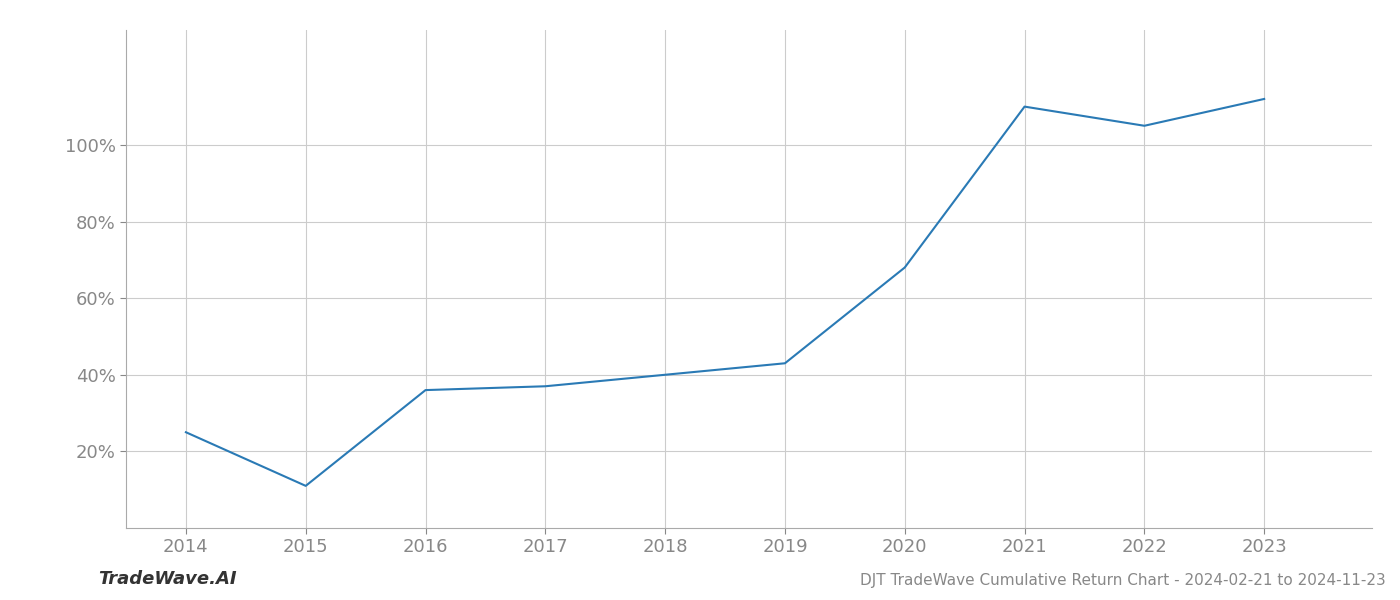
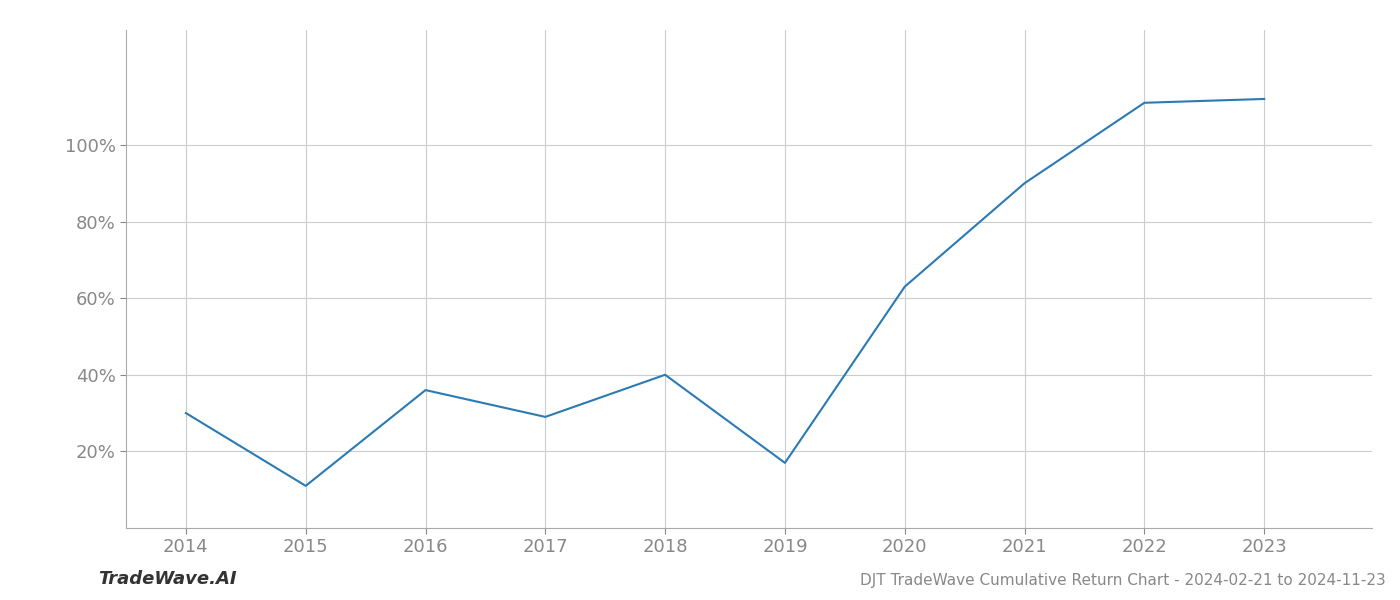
2014: 25% -> 30%
2017: 37% -> 29%
2019: 43% -> 17%
2020: 68% -> 63%
2021: 110% -> 90%
2022: 105% -> 111%
